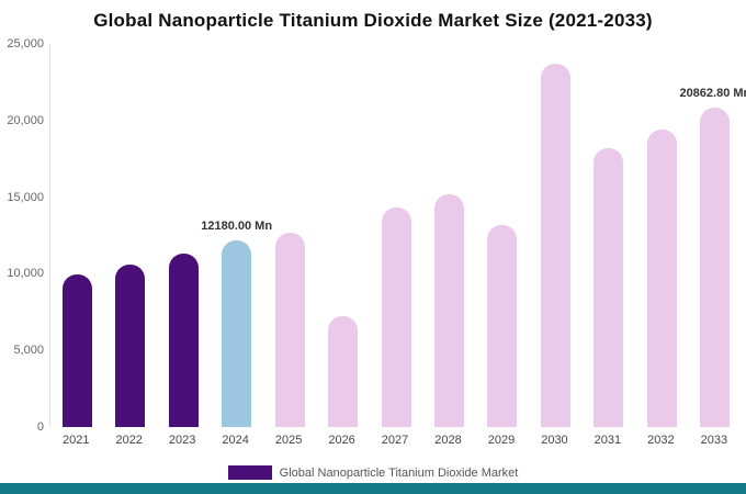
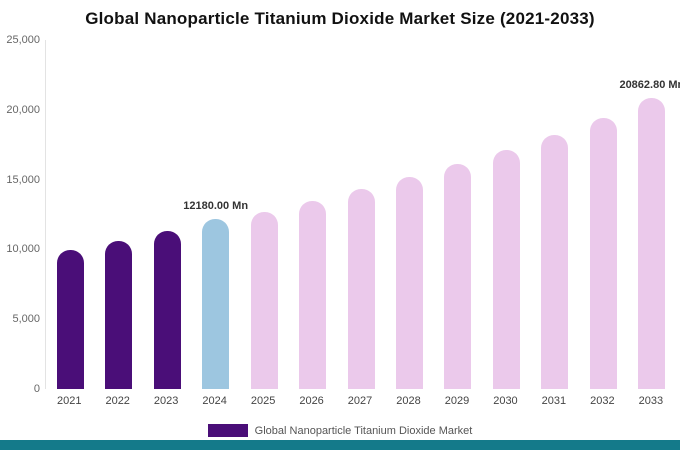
2026: 7200 -> 13500
2029: 13200 -> 16100
2030: 23700 -> 17100
